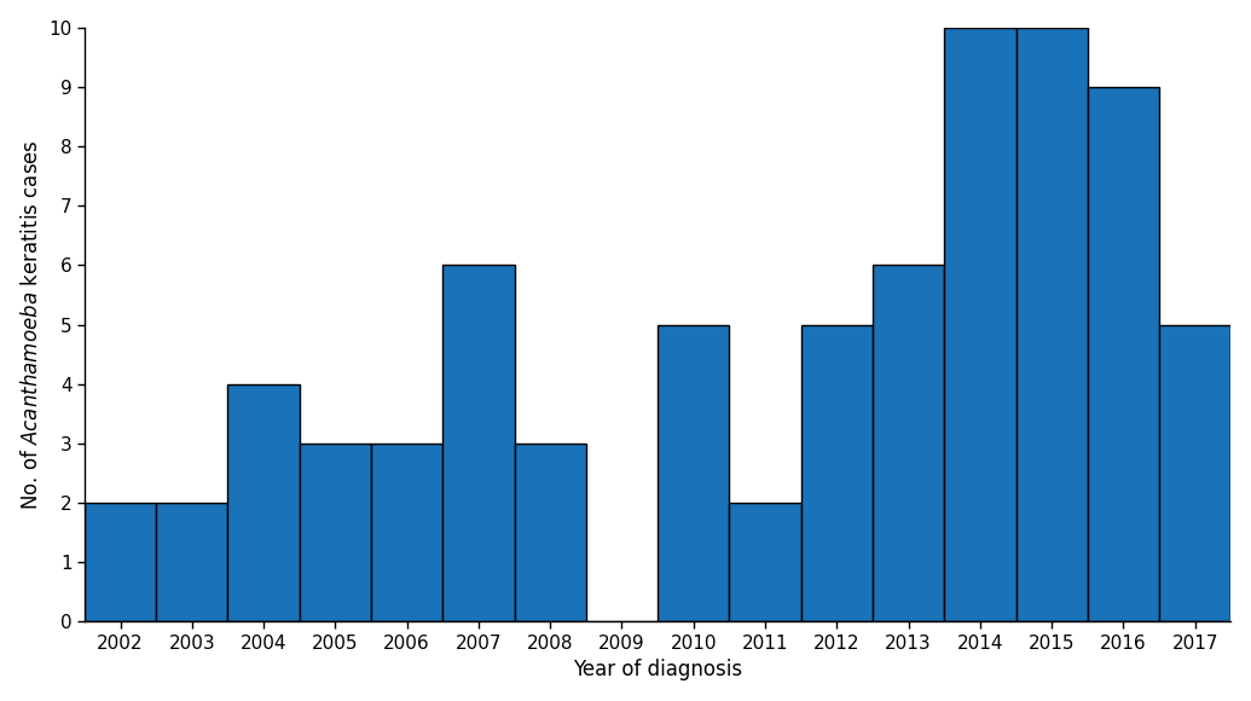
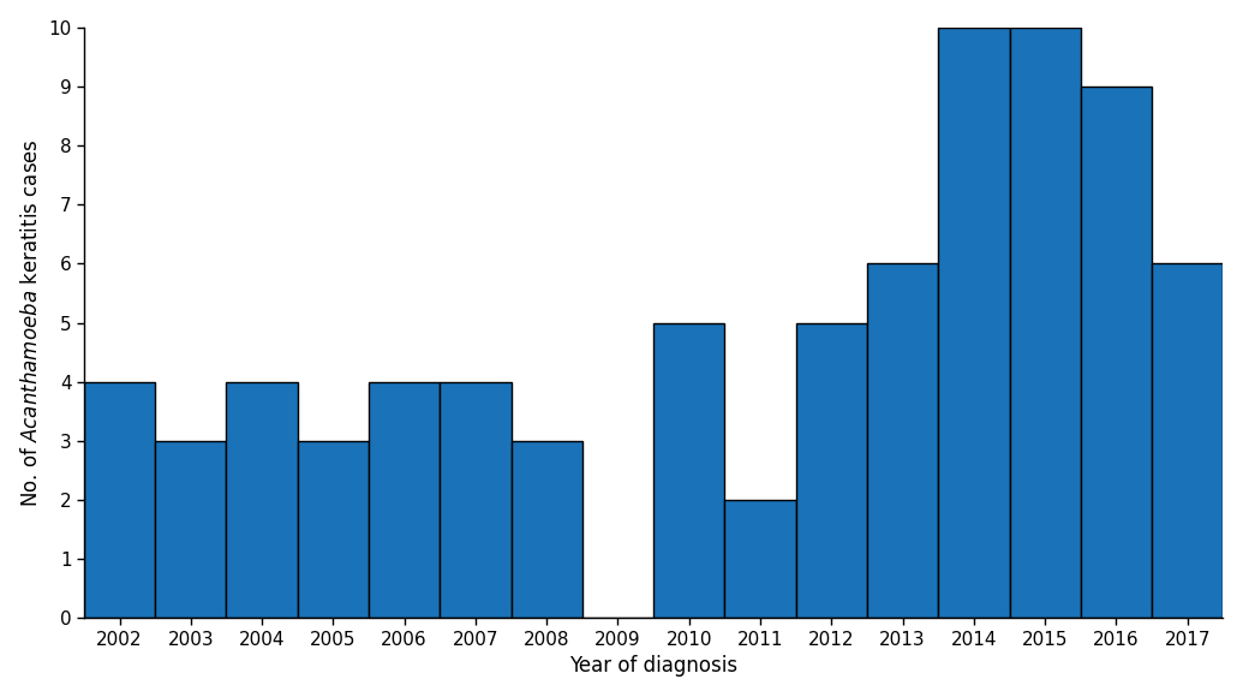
2002: 2 -> 4
2003: 2 -> 3
2006: 3 -> 4
2007: 6 -> 4
2017: 5 -> 6
